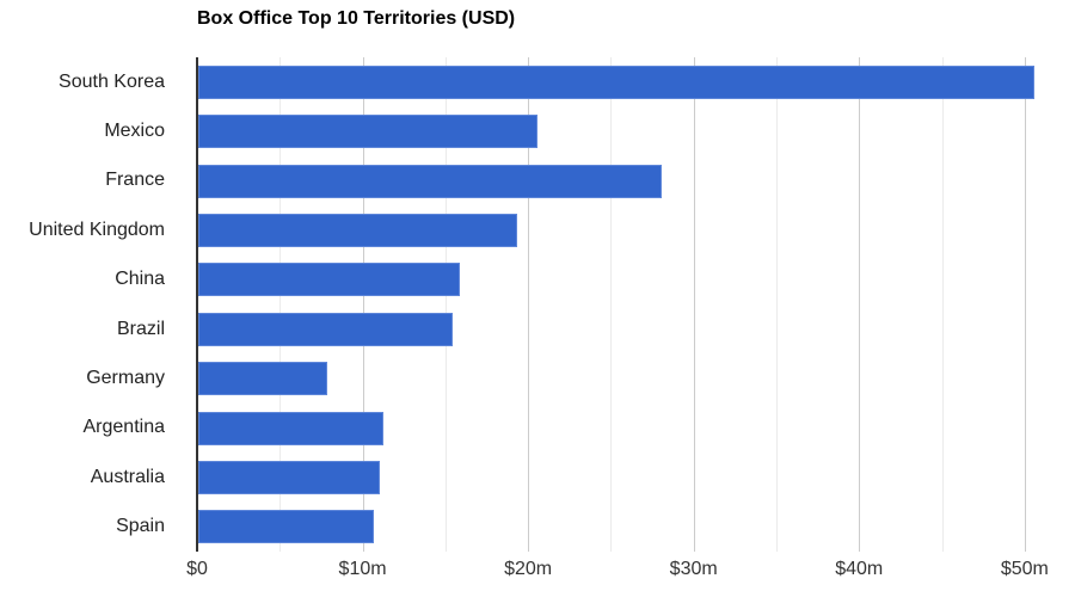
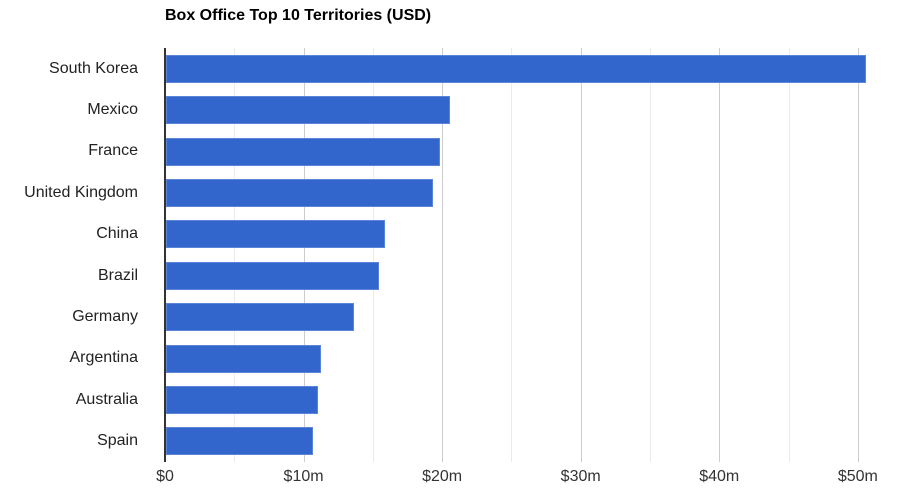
France: $28.0m -> $19.8m
Germany: $7.8m -> $13.6m
